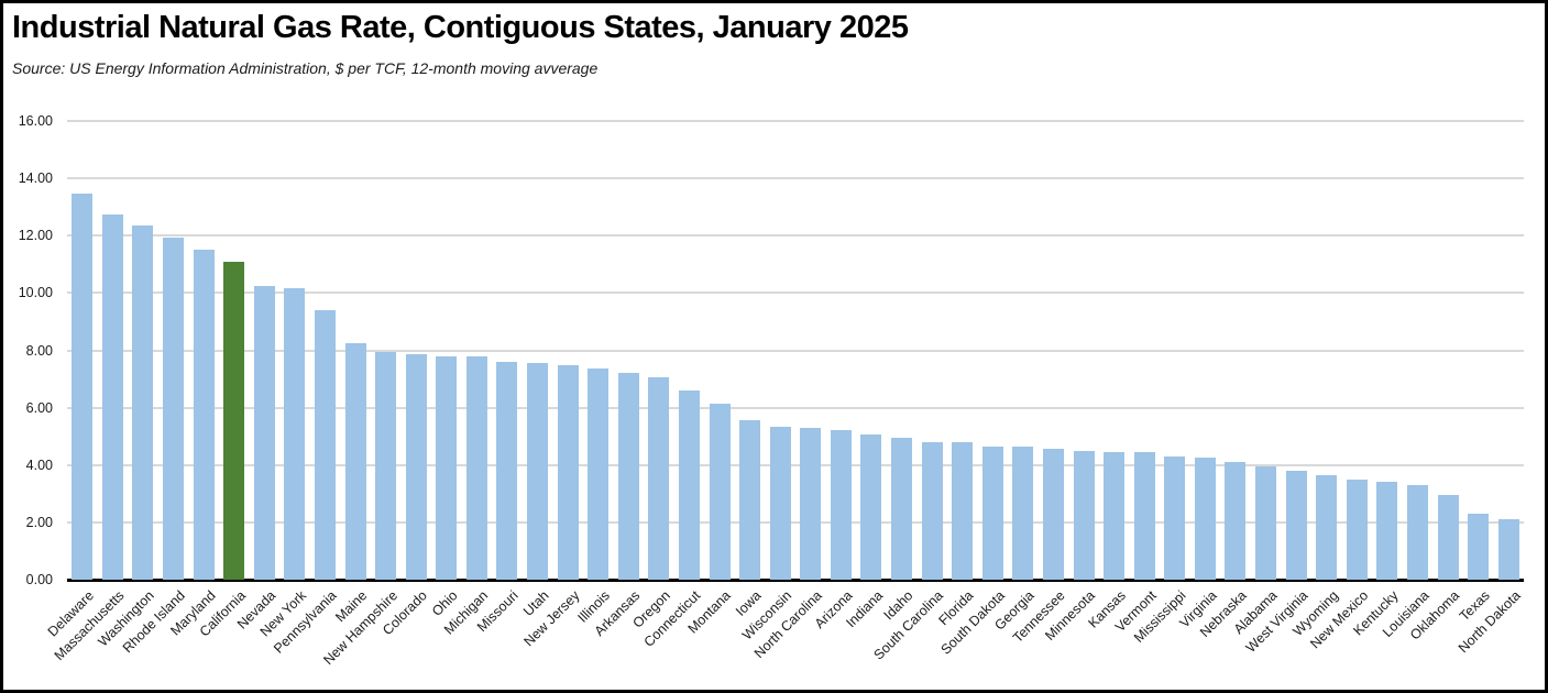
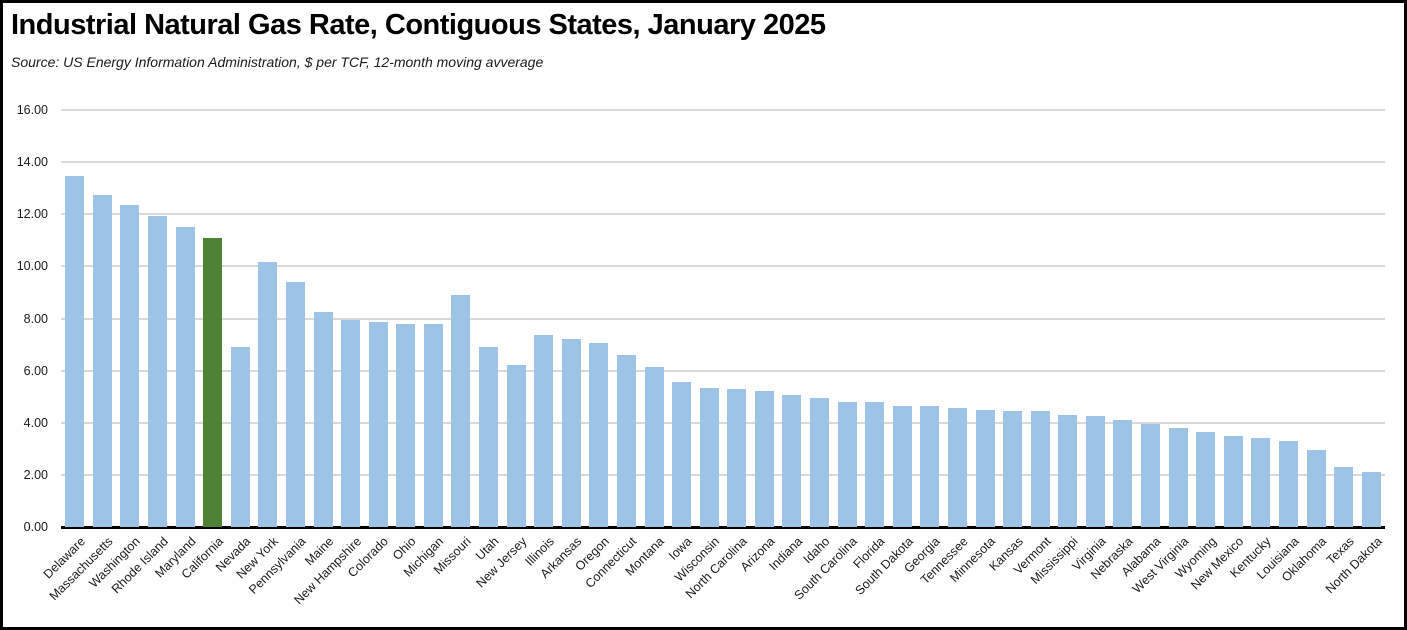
Nevada: 10.2 -> 6.9
Missouri: 7.6 -> 8.9
Utah: 7.5 -> 6.9
New Jersey: 7.5 -> 6.2
